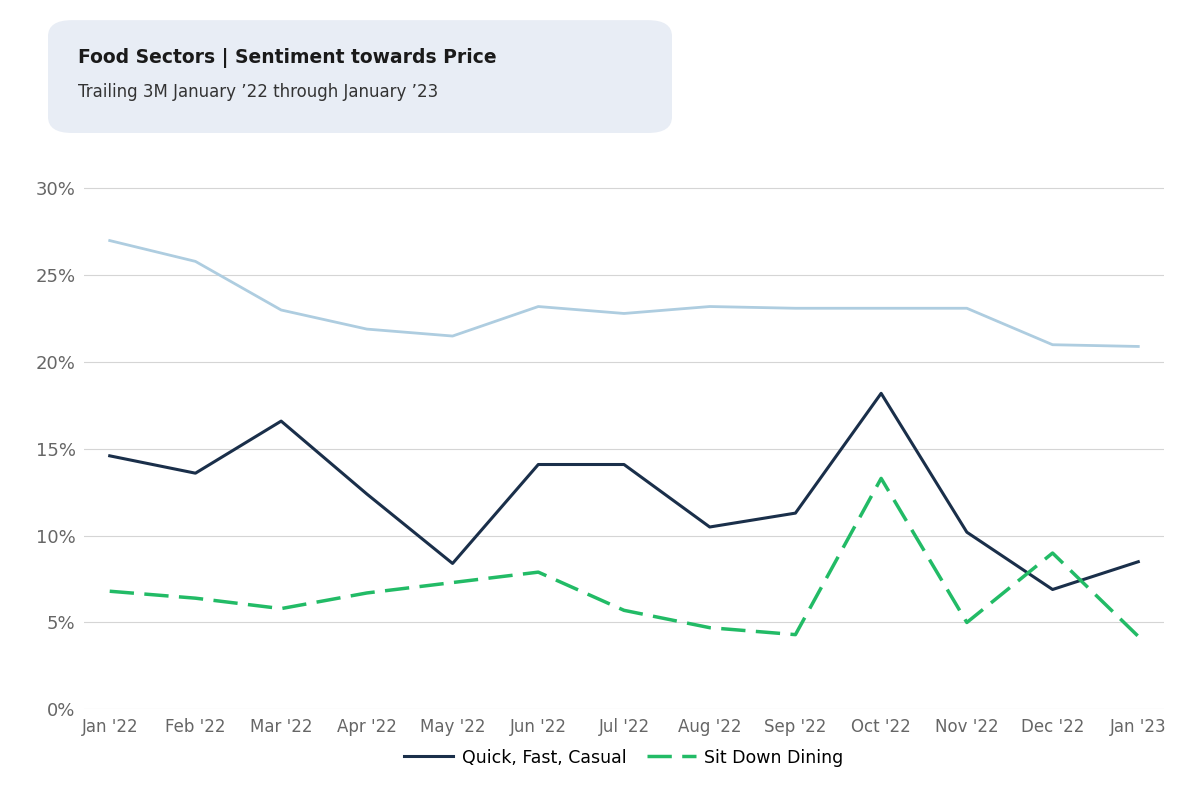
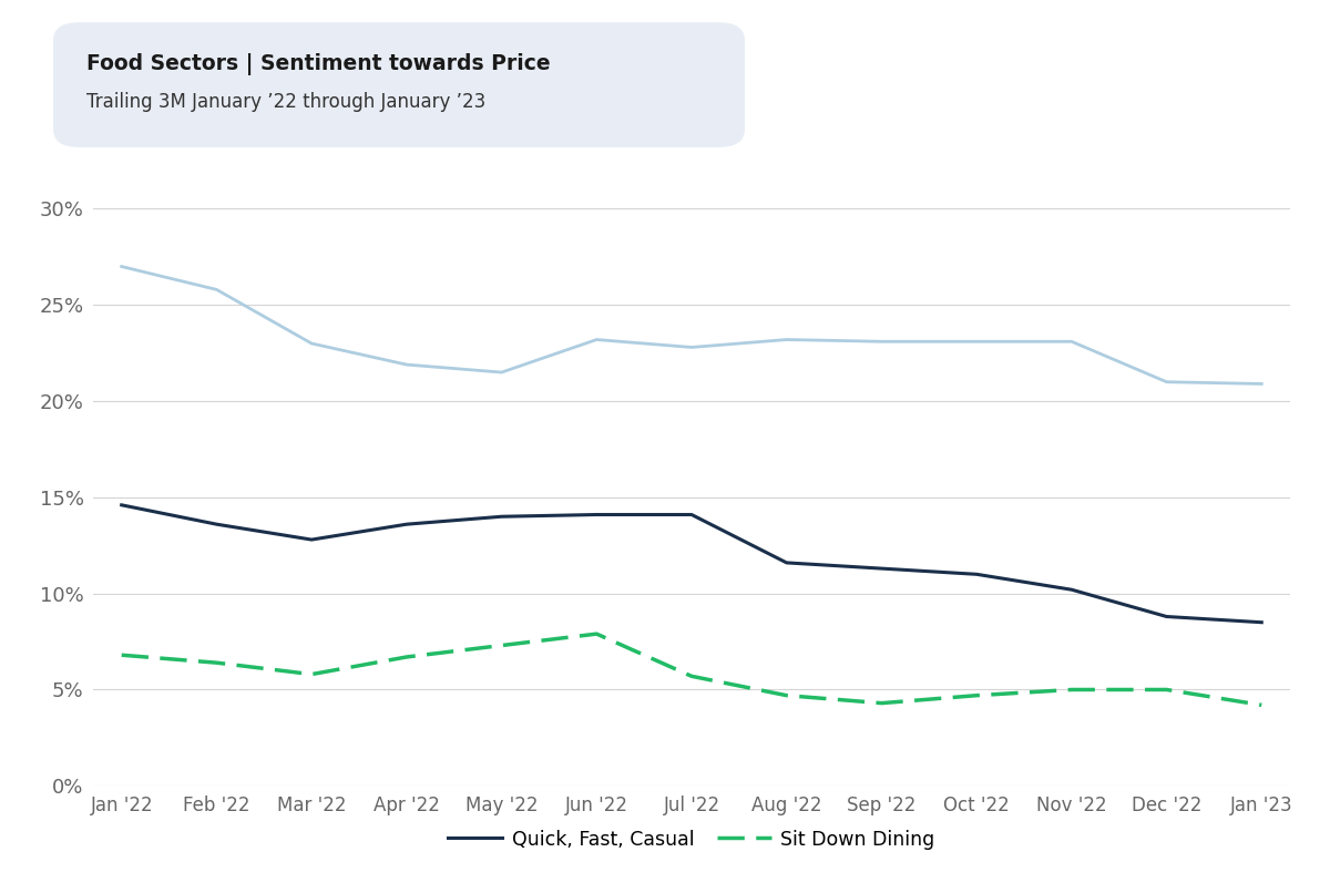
Quick, Fast, Casual/Mar '22: 16.6% -> 12.8%
Quick, Fast, Casual/Apr '22: 12.4% -> 13.6%
Quick, Fast, Casual/May '22: 8.4% -> 14.0%
Quick, Fast, Casual/Aug '22: 10.5% -> 11.6%
Quick, Fast, Casual/Oct '22: 18.2% -> 11.0%
Sit Down Dining/Oct '22: 13.3% -> 4.7%
Quick, Fast, Casual/Dec '22: 6.9% -> 8.8%
Sit Down Dining/Dec '22: 9.0% -> 5.0%
